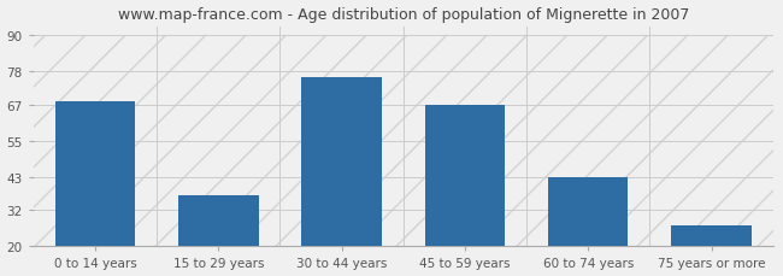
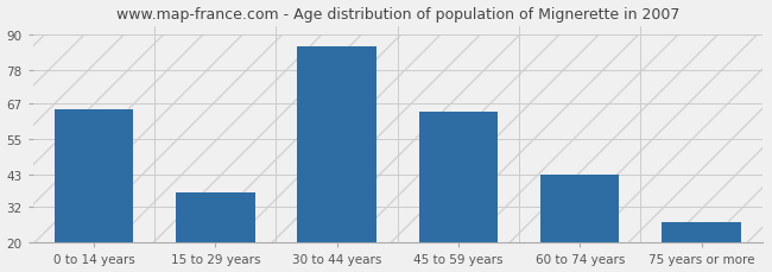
0 to 14 years: 68 -> 65
30 to 44 years: 76 -> 86
45 to 59 years: 67 -> 64
